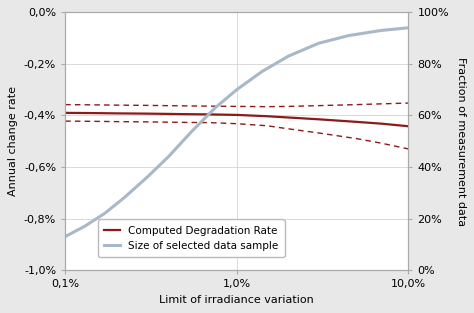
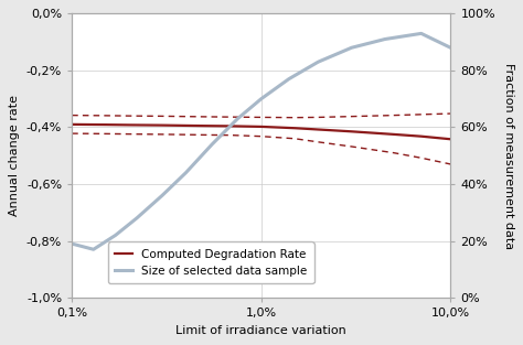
Size of selected data sample/0,1%: 13% -> 19%
Size of selected data sample/10,0%: 94% -> 88%
